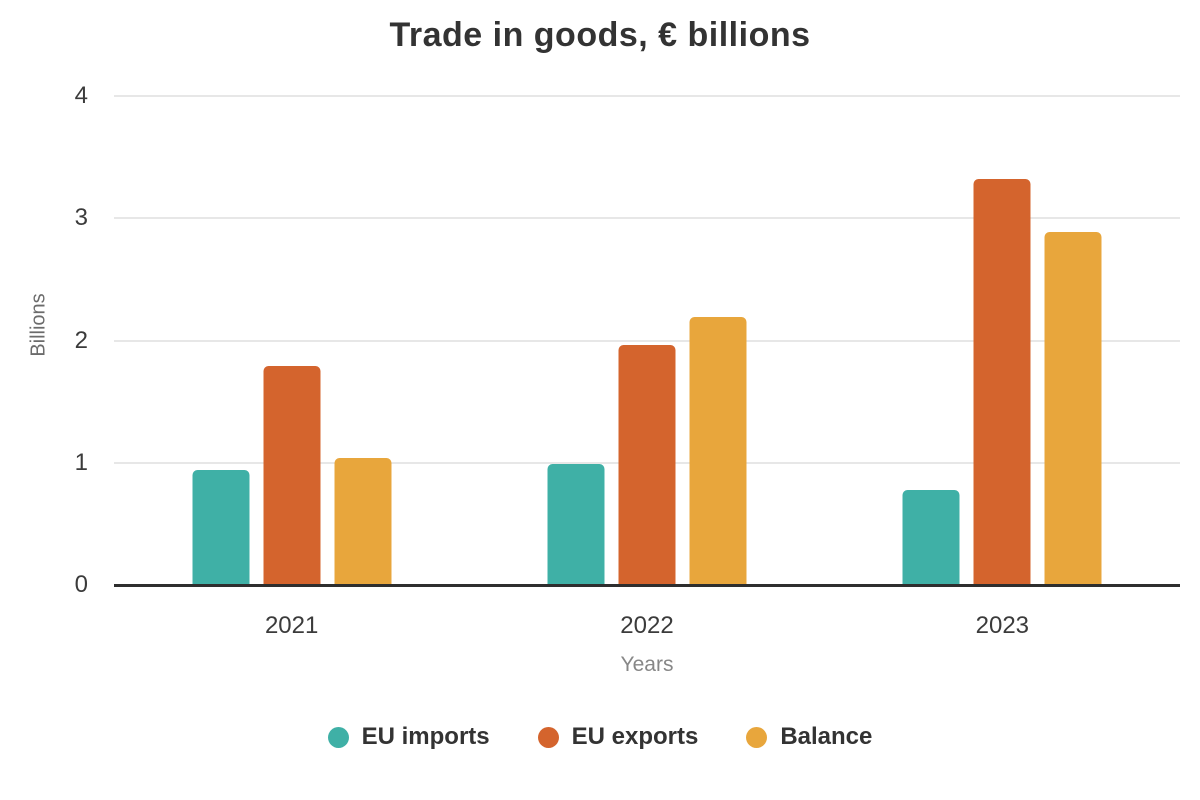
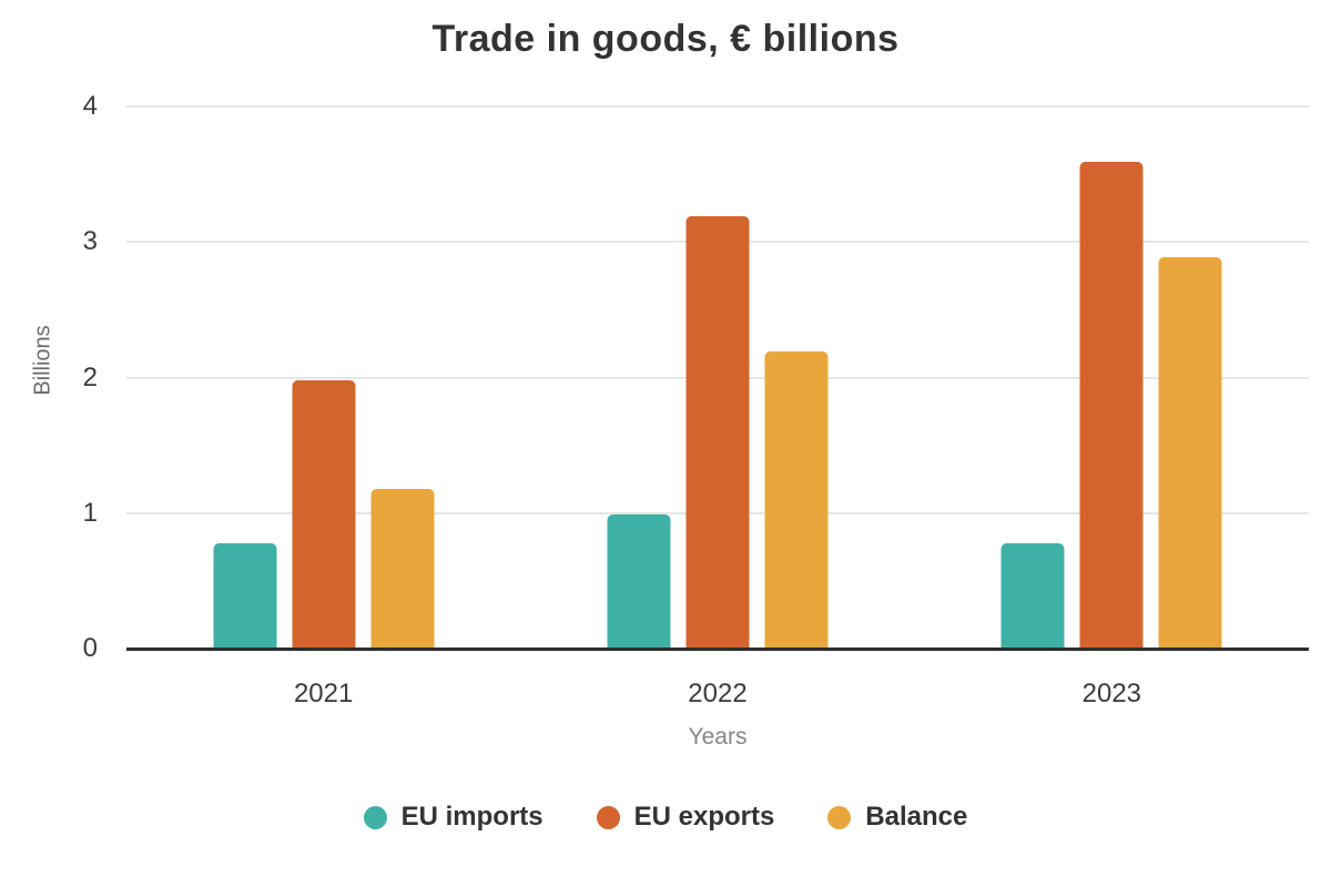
EU imports/2021: 0.94 -> 0.78
EU exports/2021: 1.79 -> 1.98
Balance/2021: 1.04 -> 1.18
EU exports/2022: 1.96 -> 3.19
EU exports/2023: 3.32 -> 3.59
